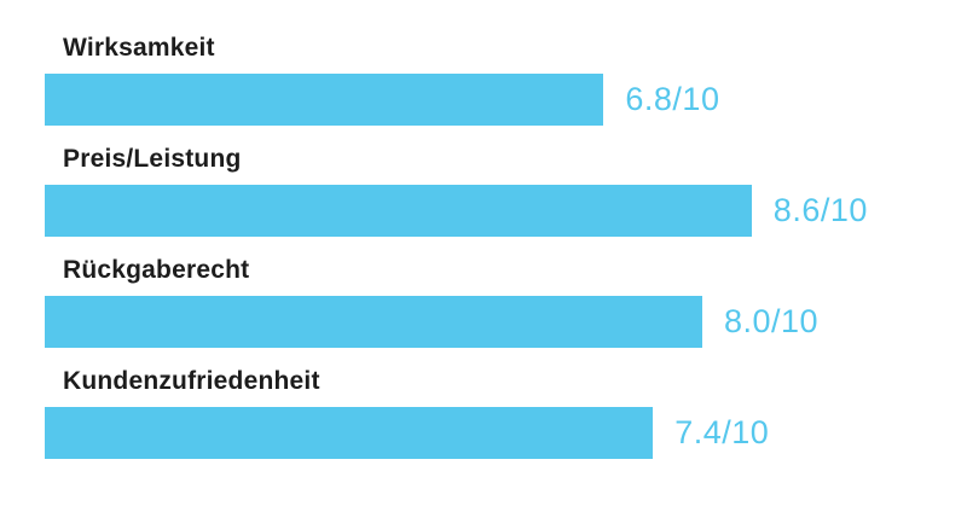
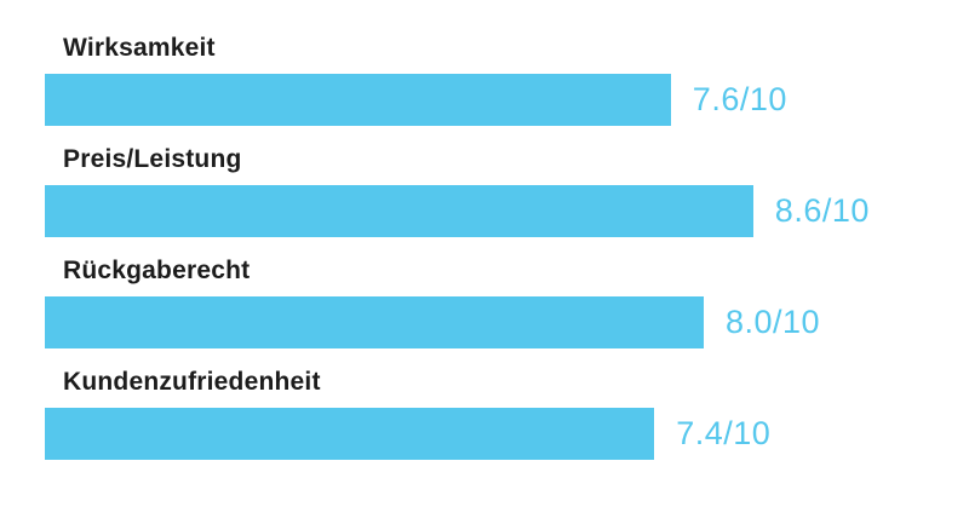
Wirksamkeit: 6.8 -> 7.6
